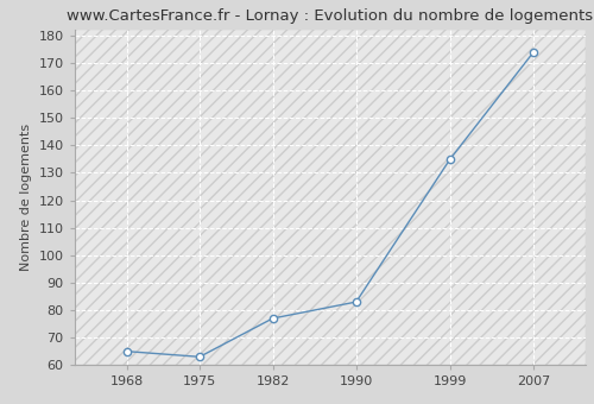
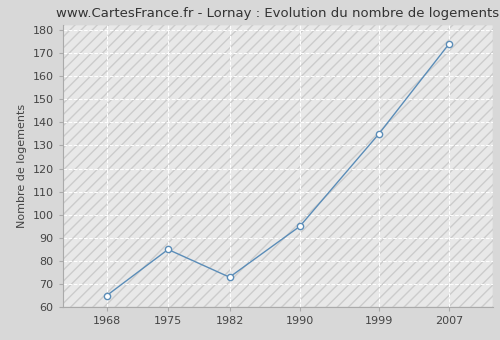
1975: 63 -> 85
1982: 77 -> 73
1990: 83 -> 95
